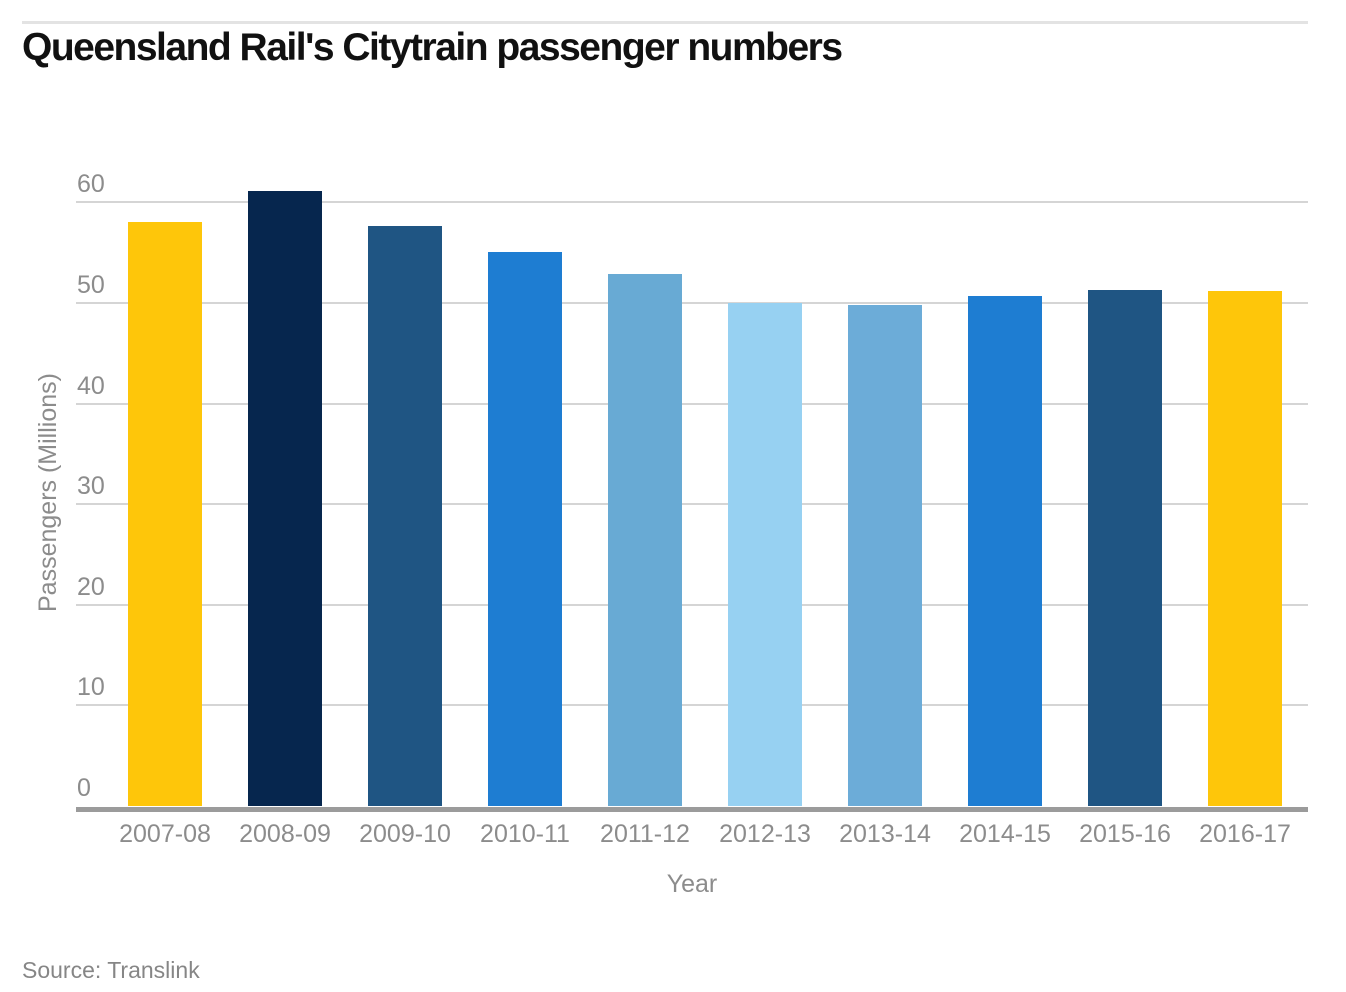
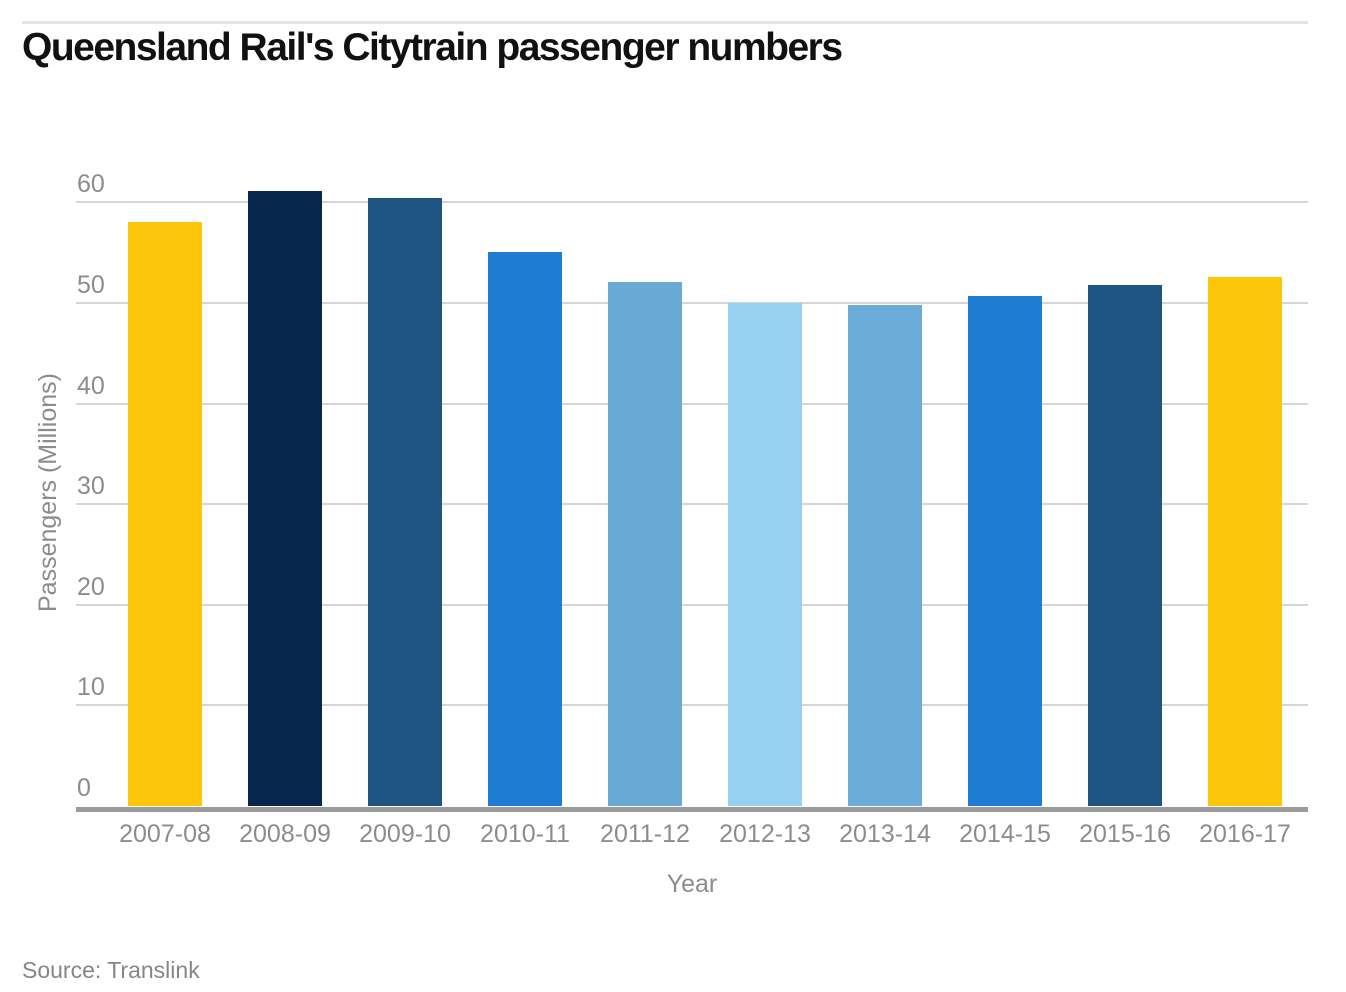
2009-10: 57.7 -> 60.4
2011-12: 52.9 -> 52.1
2015-16: 51.3 -> 51.8
2016-17: 51.2 -> 52.6
